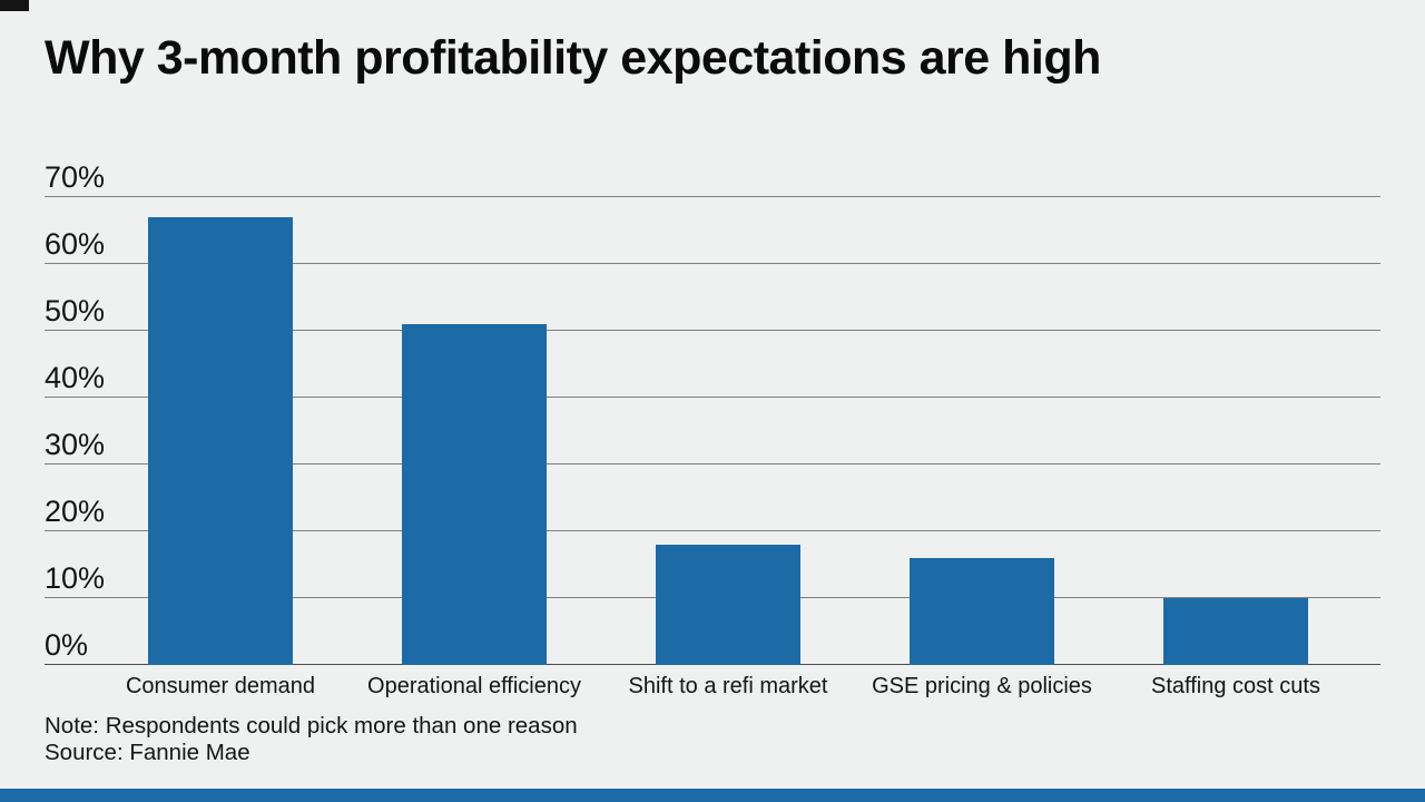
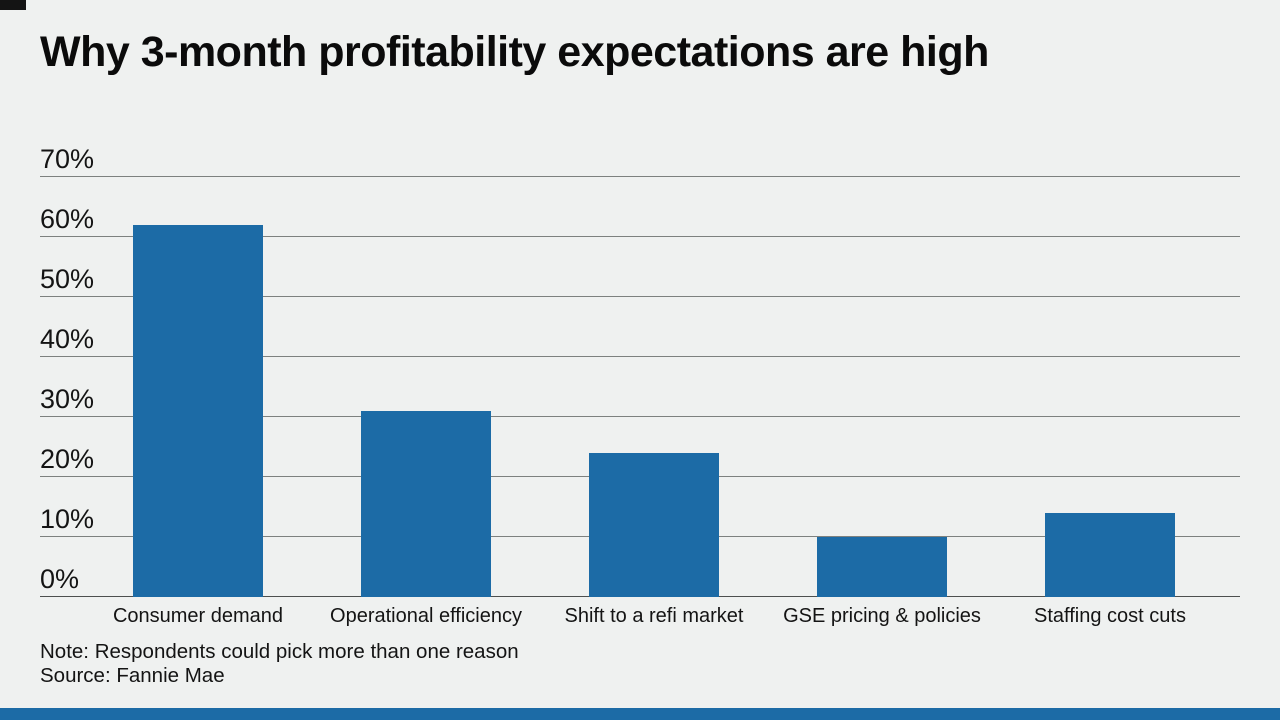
Consumer demand: 67% -> 62%
Operational efficiency: 51% -> 31%
Shift to a refi market: 18% -> 24%
GSE pricing & policies: 16% -> 10%
Staffing cost cuts: 10% -> 14%
